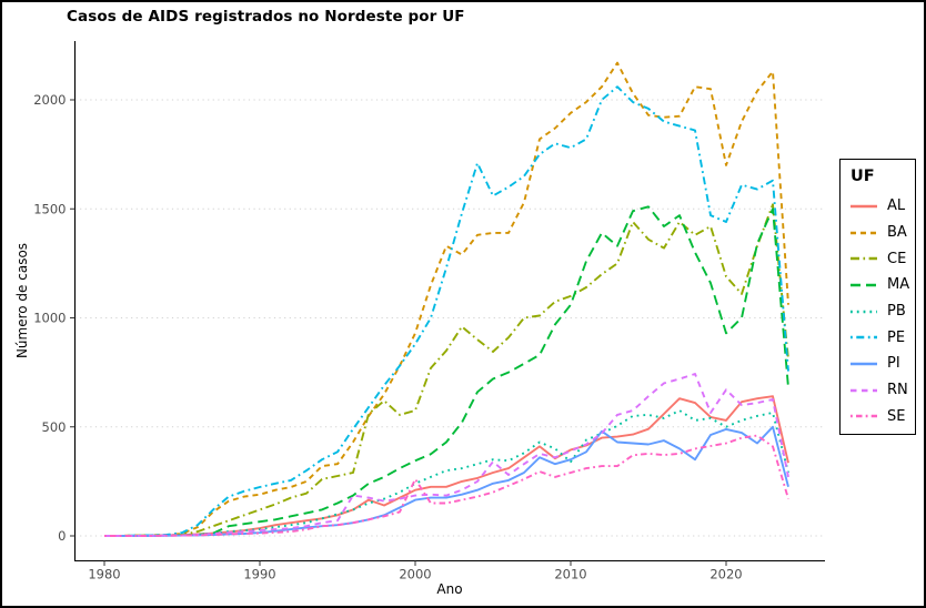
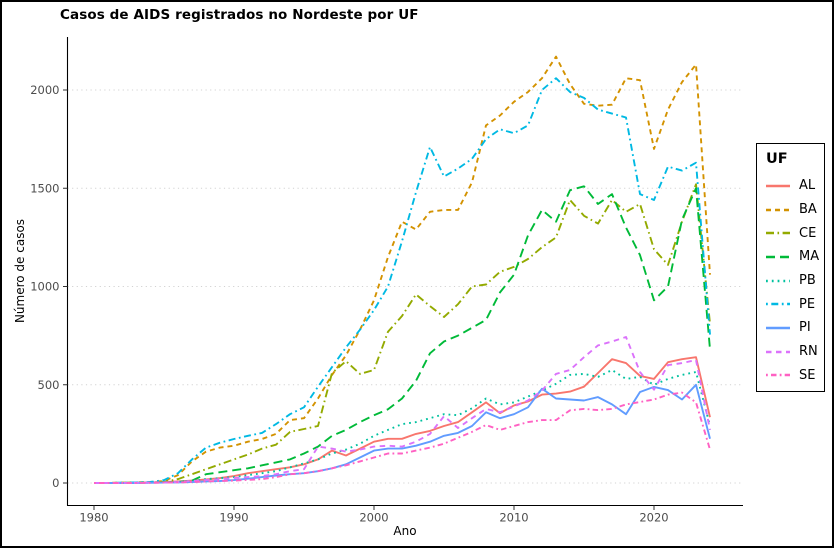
SE/2000: 260 -> 130
PB/2010: 340 -> 410
RN/2020: 670 -> 480
